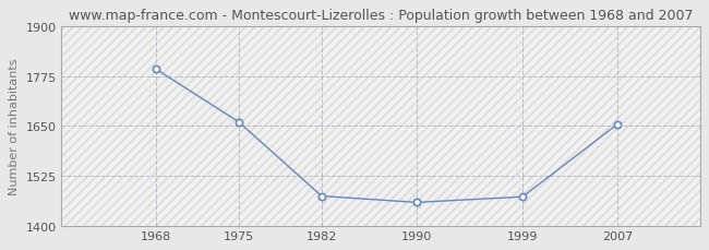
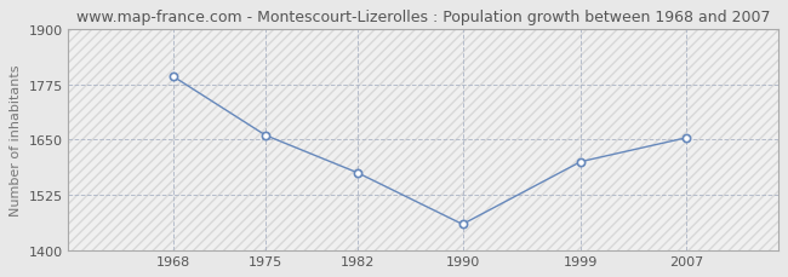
1982: 1474 -> 1575
1999: 1472 -> 1600
